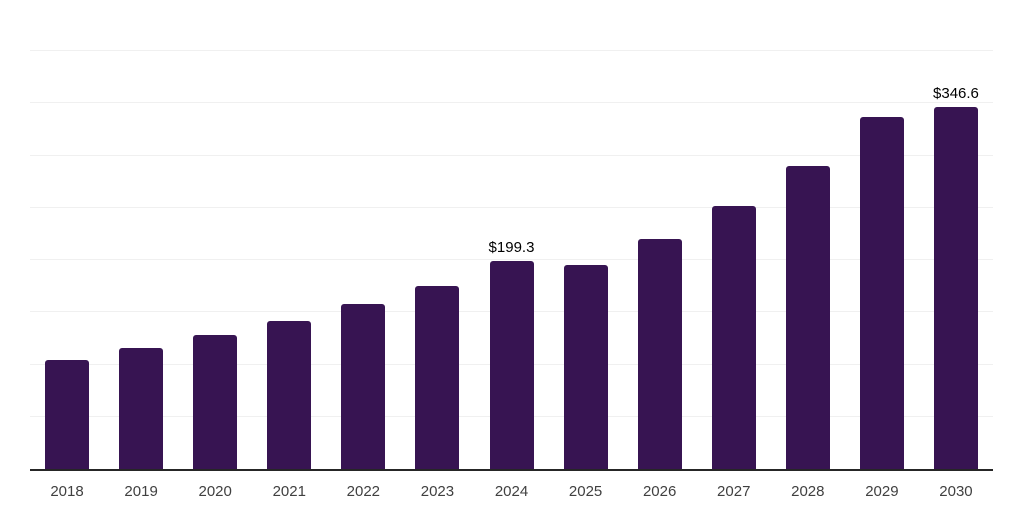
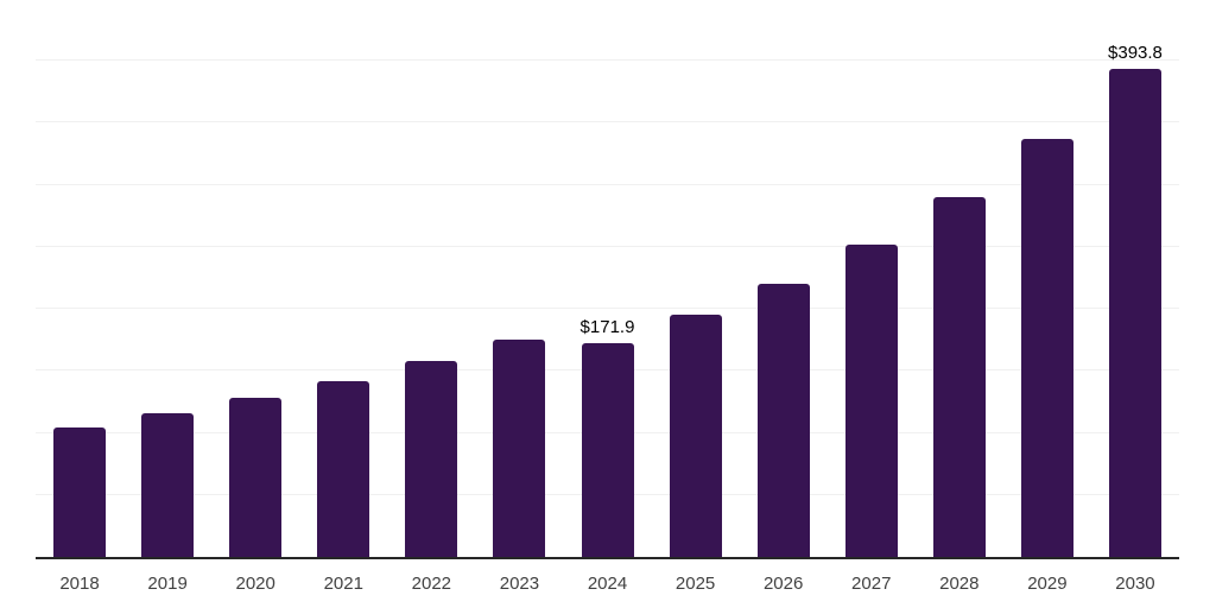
2024: $199.3 -> $171.9
2030: $346.6 -> $393.8
